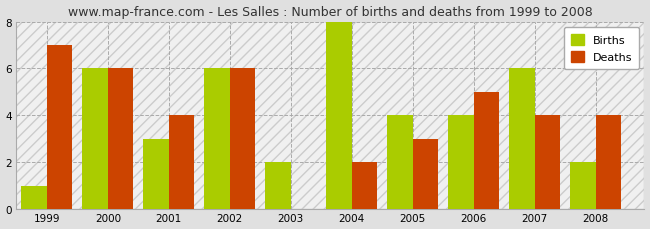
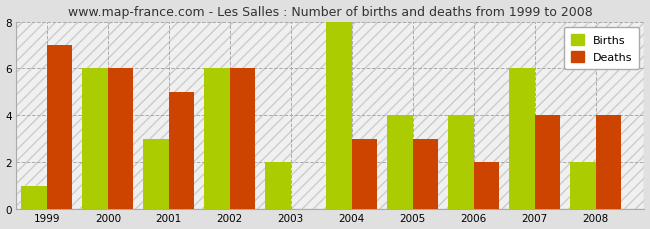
Deaths/2001: 4 -> 5
Deaths/2004: 2 -> 3
Deaths/2006: 5 -> 2
